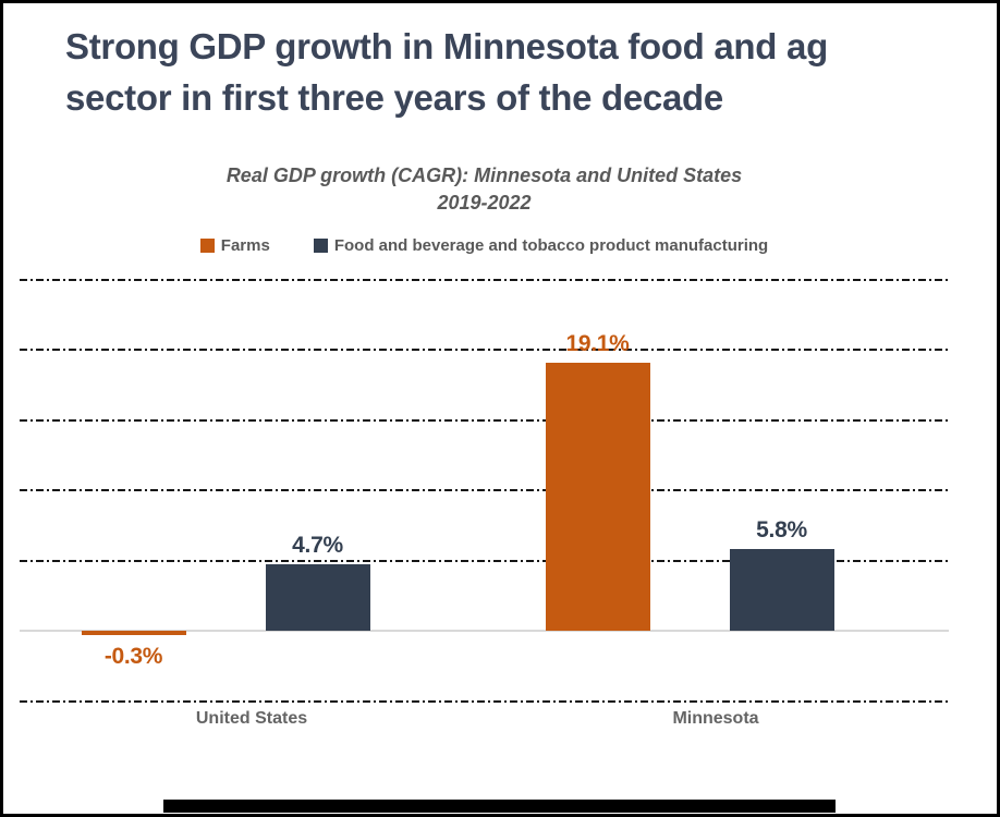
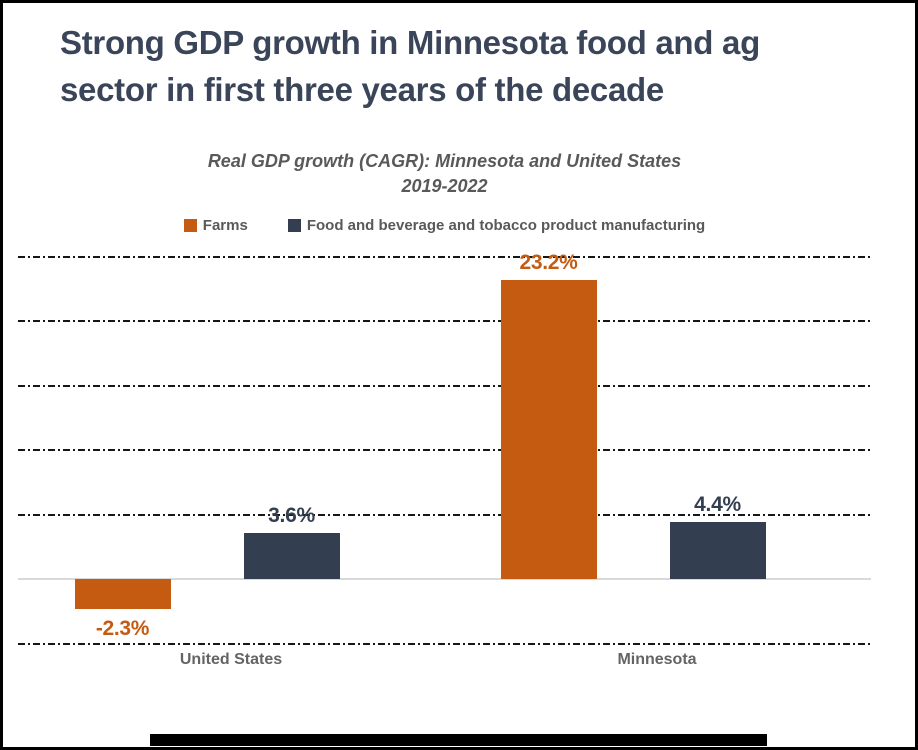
Farms/United States: -0.3% -> -2.3%
Food and beverage and tobacco product manufacturing/United States: 4.7% -> 3.6%
Farms/Minnesota: 19.1% -> 23.2%
Food and beverage and tobacco product manufacturing/Minnesota: 5.8% -> 4.4%
